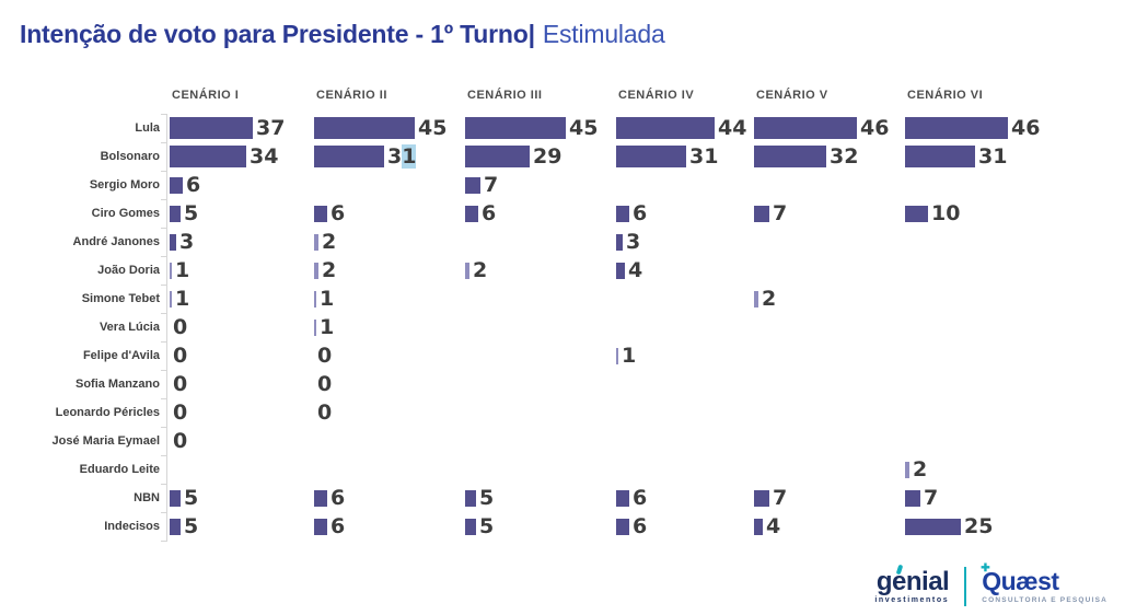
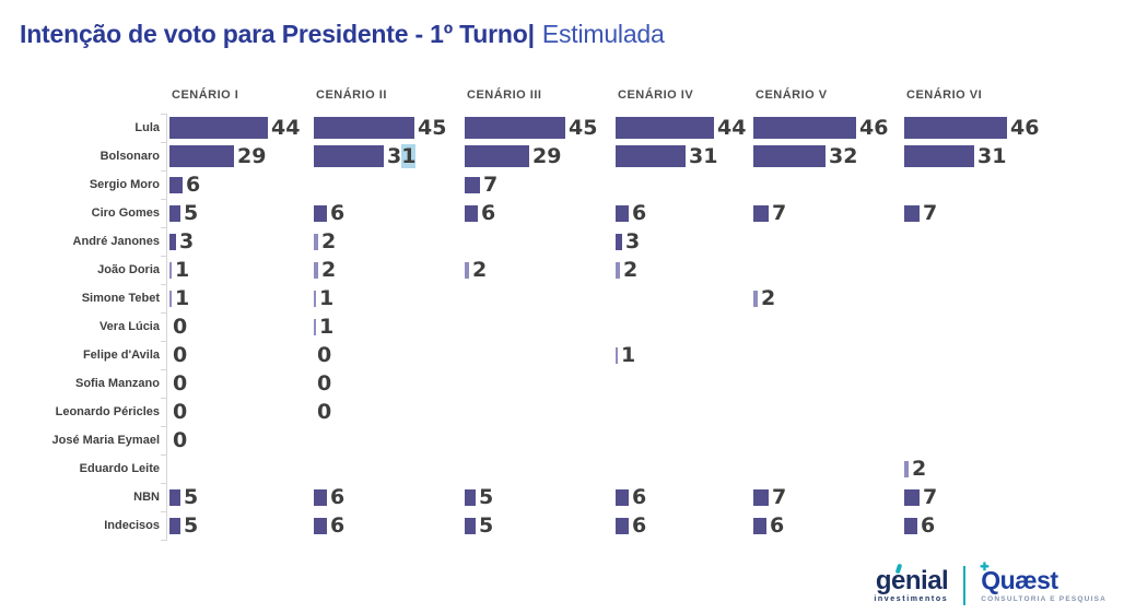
CENÁRIO I/Lula: 37 -> 44
CENÁRIO I/Bolsonaro: 34 -> 29
CENÁRIO VI/Ciro Gomes: 10 -> 7
CENÁRIO IV/João Doria: 4 -> 2
CENÁRIO V/Indecisos: 4 -> 6
CENÁRIO VI/Indecisos: 25 -> 6
